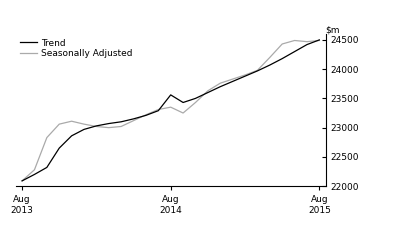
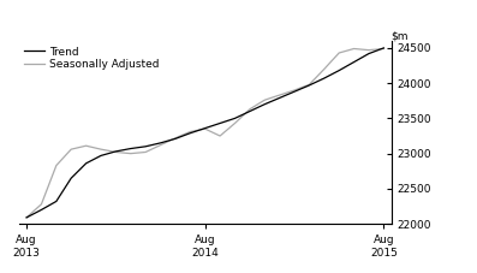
Trend/Aug 2014: 23560 -> 23360
